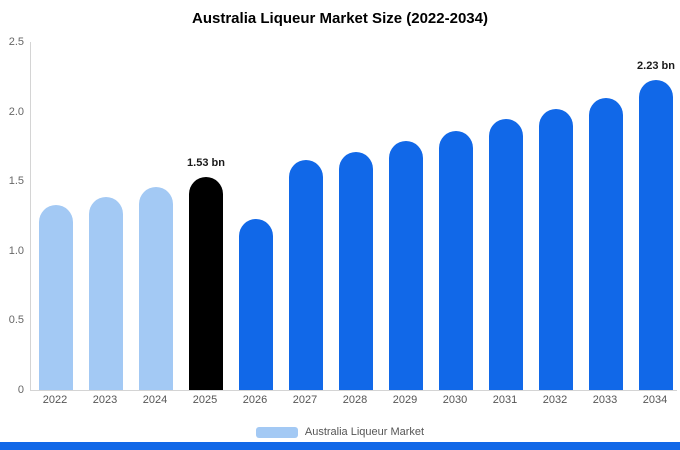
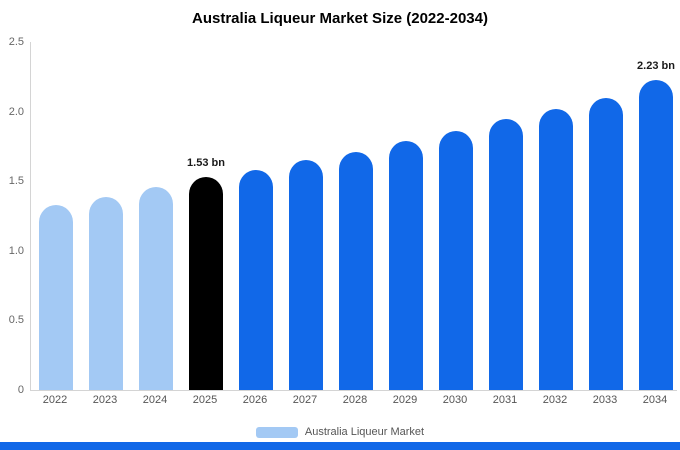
2026: 1.23 -> 1.58
